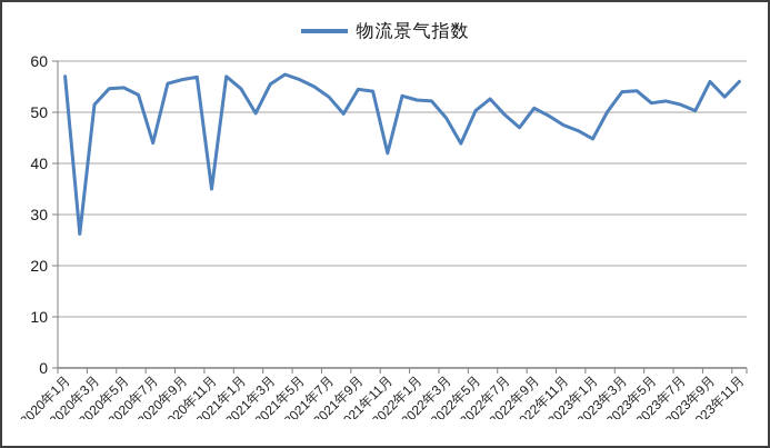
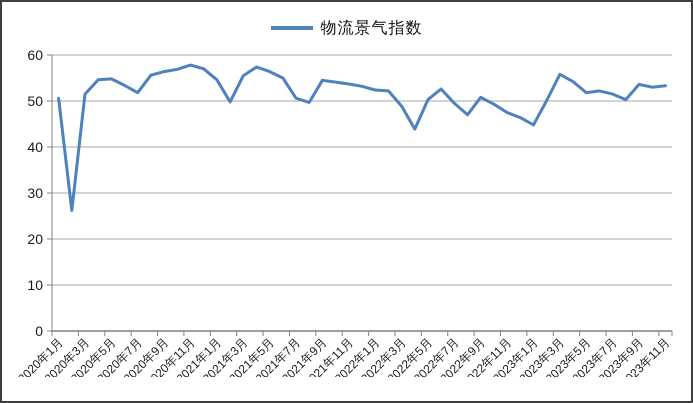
2020年1月: 57 -> 51
2020年7月: 44 -> 52
2020年11月: 35 -> 58
2021年7月: 53 -> 51
2021年11月: 42 -> 54
2023年3月: 54 -> 56
2023年9月: 56 -> 54
2023年11月: 56 -> 53
